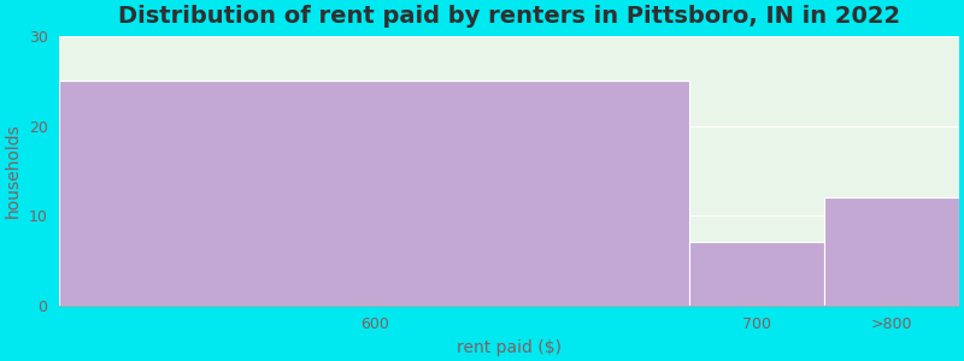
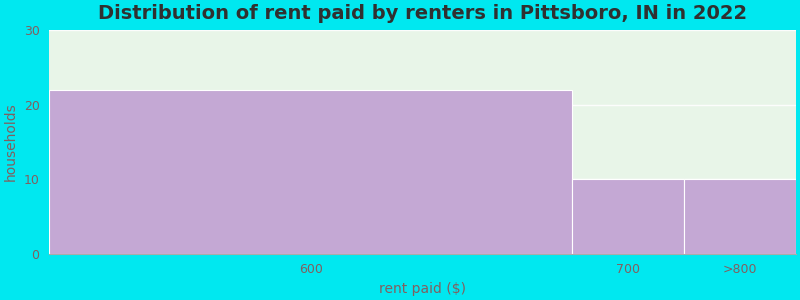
600: 25 -> 22
700: 7 -> 10
>800: 12 -> 10
